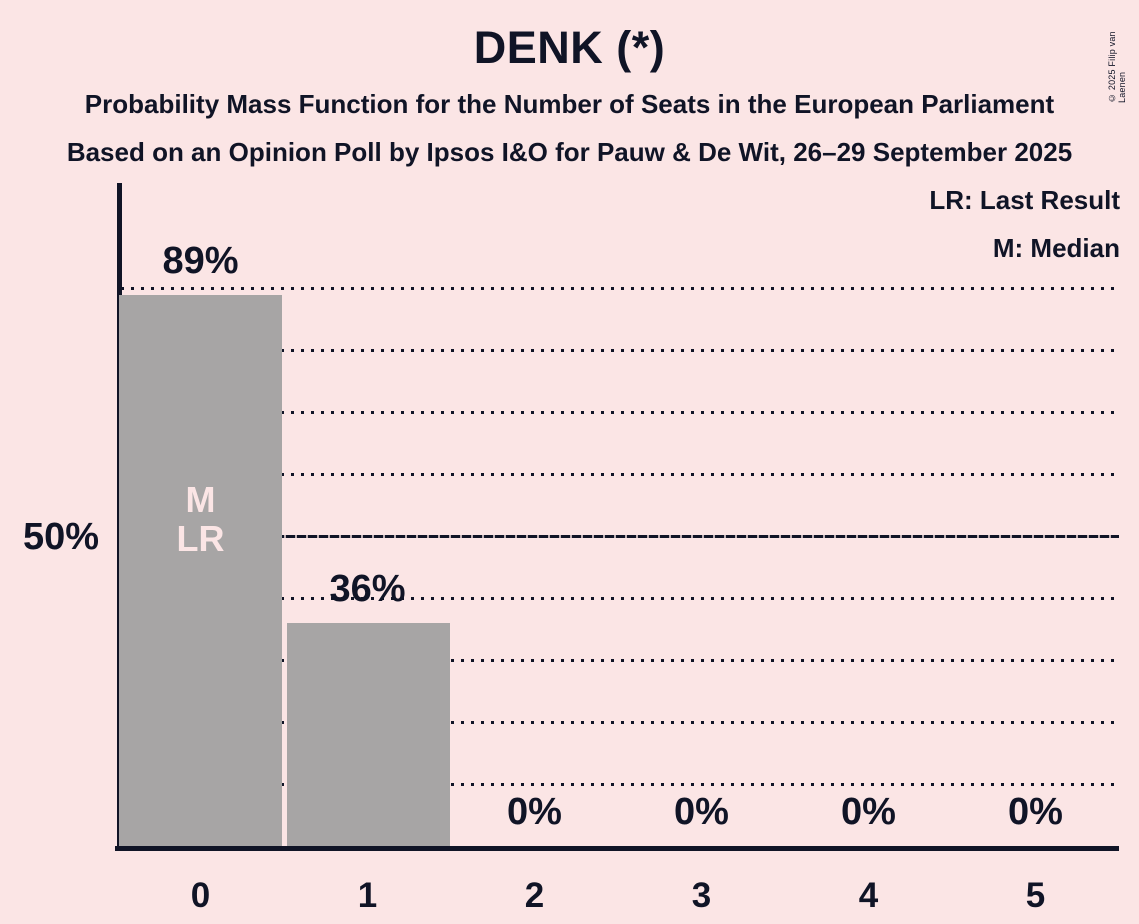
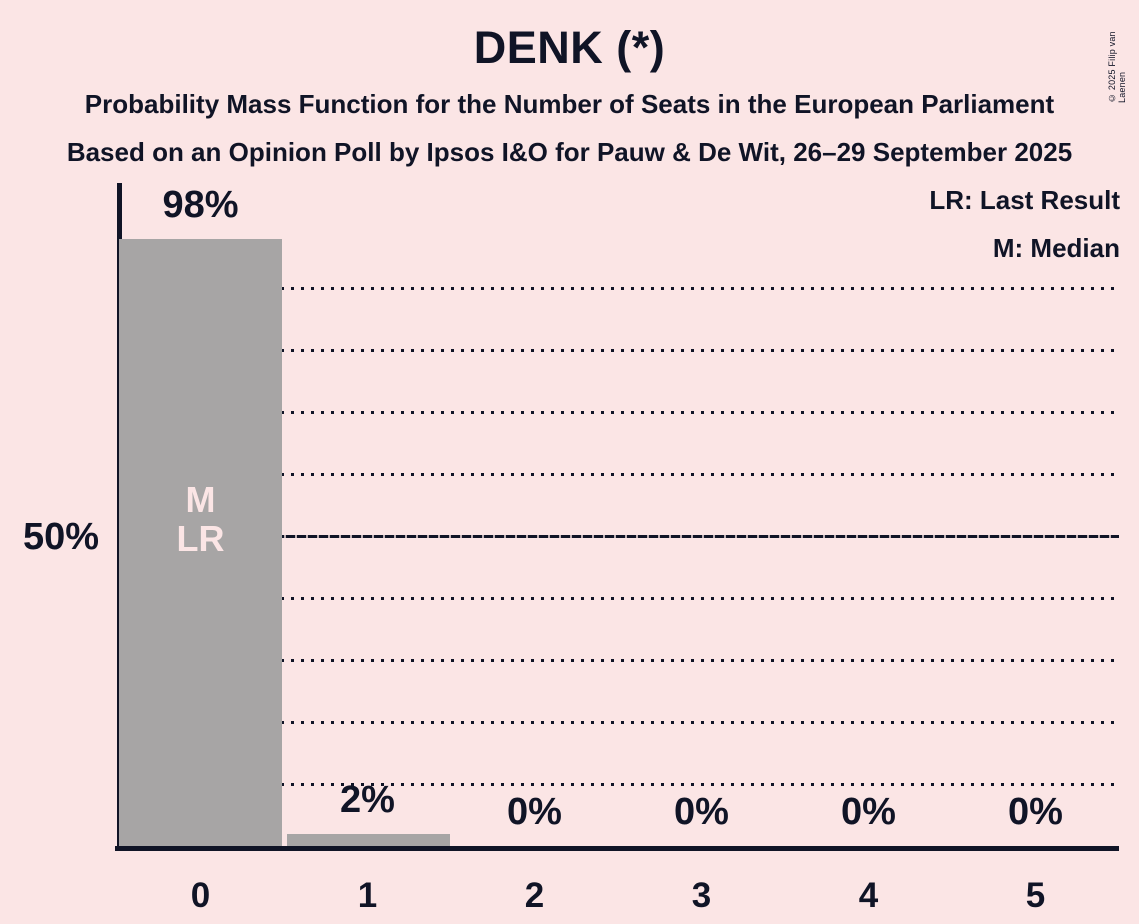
0: 89% -> 98%
1: 36% -> 2%
